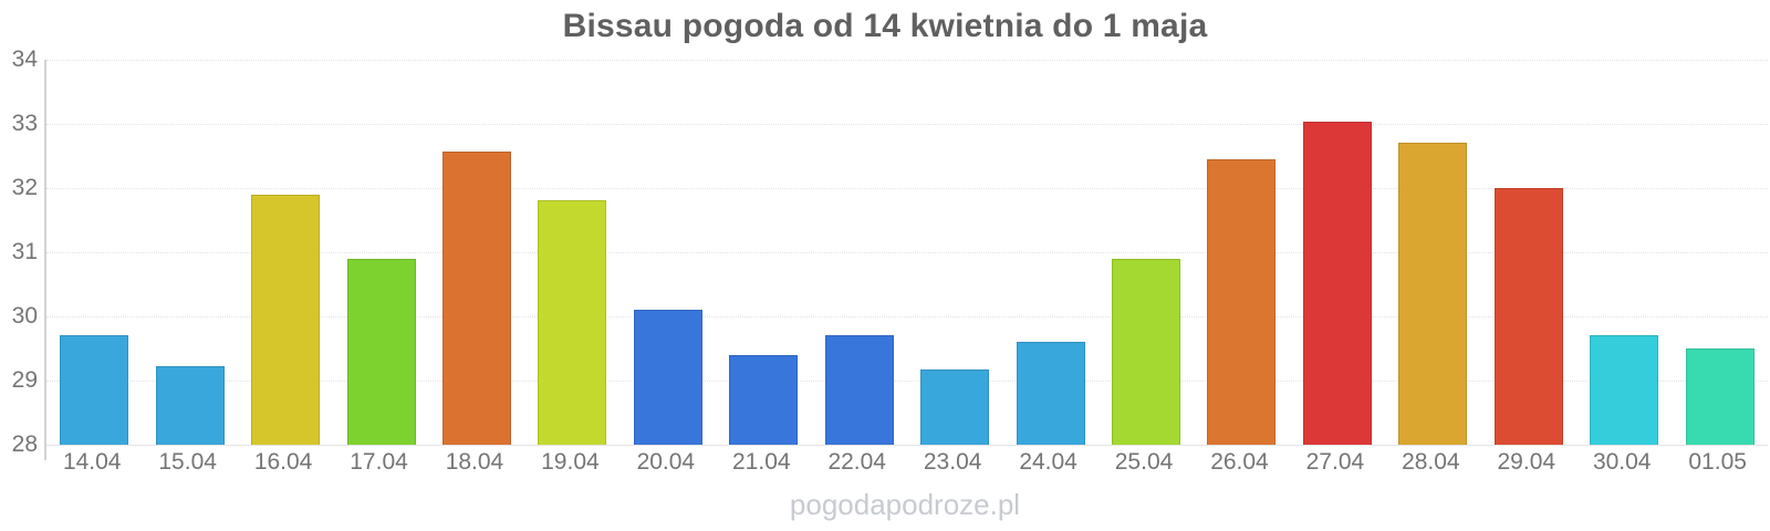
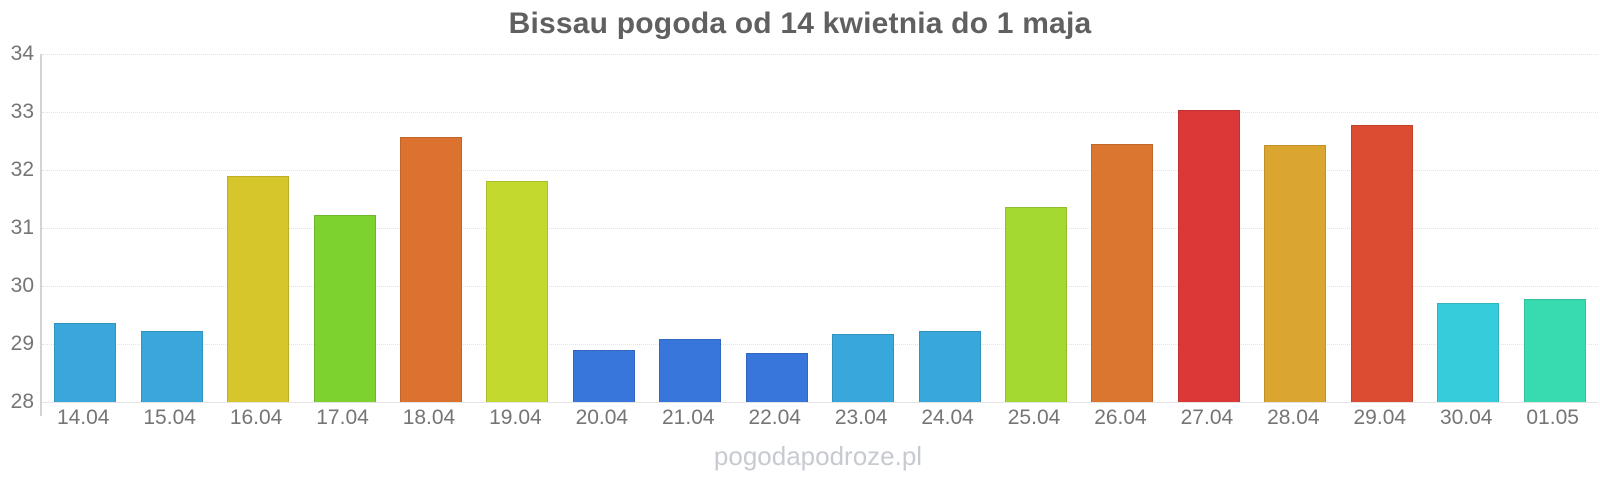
14.04: 29.7 -> 29.4
17.04: 30.9 -> 31.2
20.04: 30.1 -> 28.9
21.04: 29.4 -> 29.1
22.04: 29.7 -> 28.8
24.04: 29.6 -> 29.2
25.04: 30.9 -> 31.4
28.04: 32.7 -> 32.4
29.04: 32.0 -> 32.8
01.05: 29.5 -> 29.8
